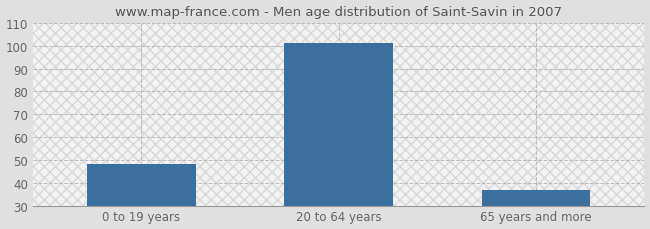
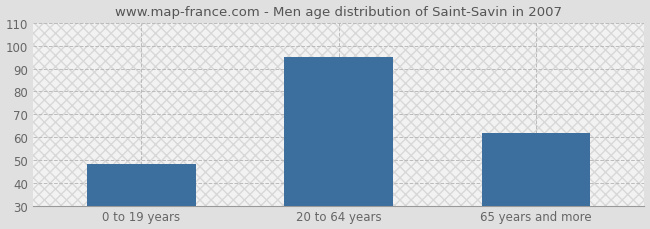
20 to 64 years: 101 -> 95
65 years and more: 37 -> 62
